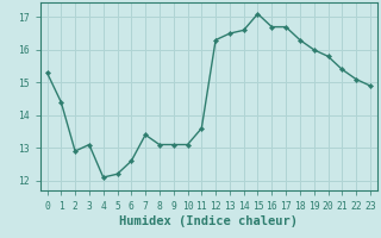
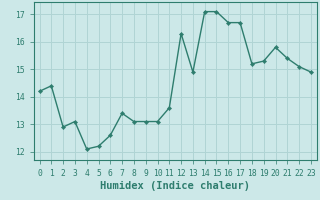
0: 15.3 -> 14.2
13: 16.5 -> 14.9
14: 16.6 -> 17.1
18: 16.3 -> 15.2
19: 16.0 -> 15.3
